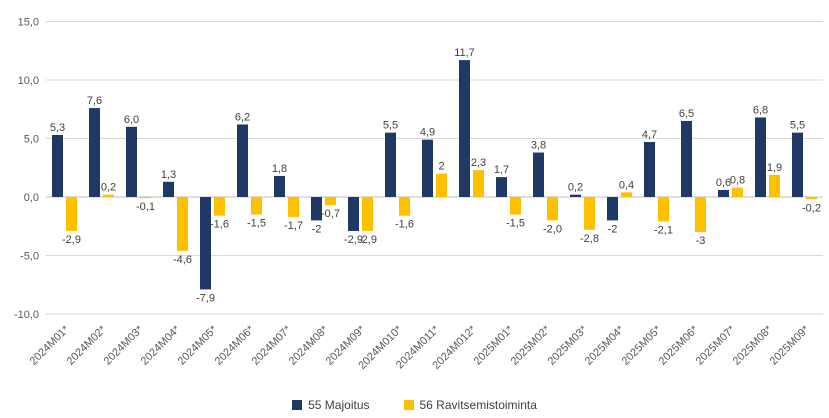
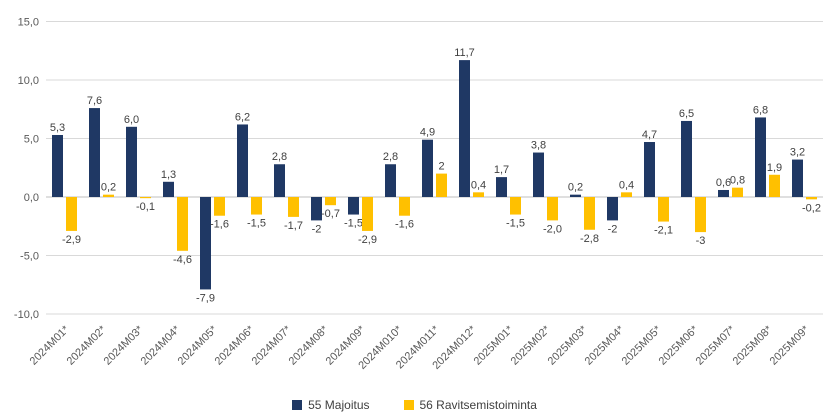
55 Majoitus/2024M07*: 1,8 -> 2,8
55 Majoitus/2024M09*: -2,9 -> -1,5
55 Majoitus/2024M010*: 5,5 -> 2,8
56 Ravitsemistoiminta/2024M012*: 2,3 -> 0,4
55 Majoitus/2025M09*: 5,5 -> 3,2
